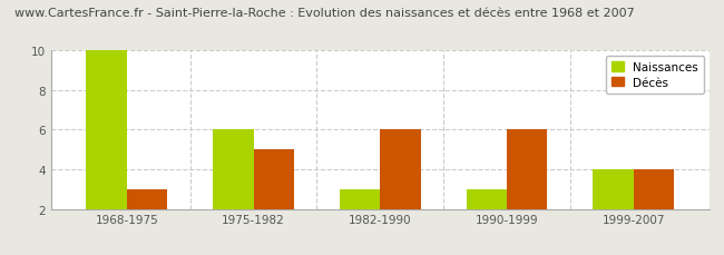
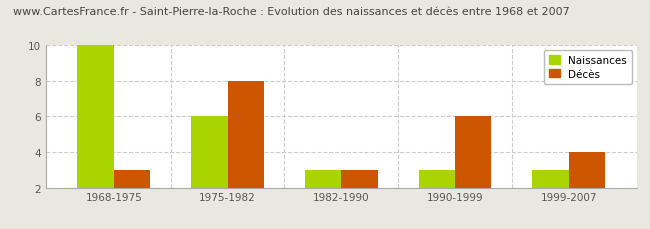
Décès/1975-1982: 5 -> 8
Décès/1982-1990: 6 -> 3
Naissances/1999-2007: 4 -> 3
